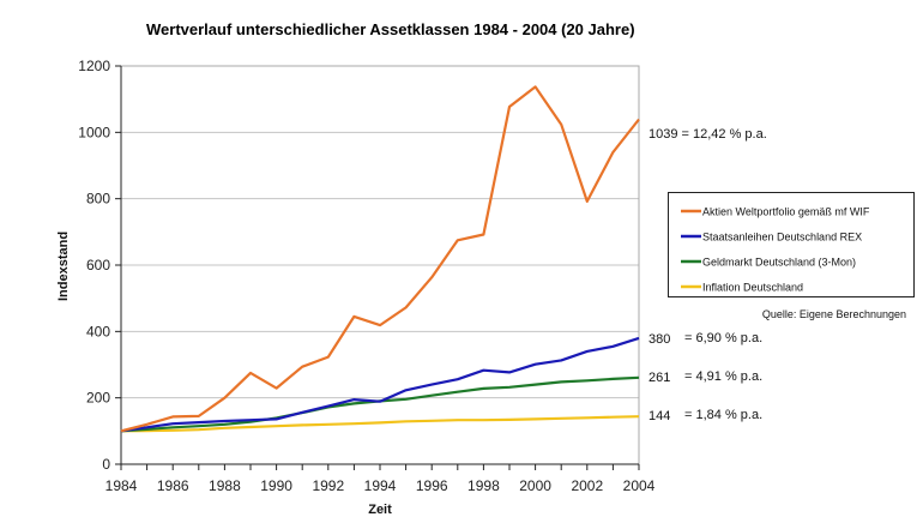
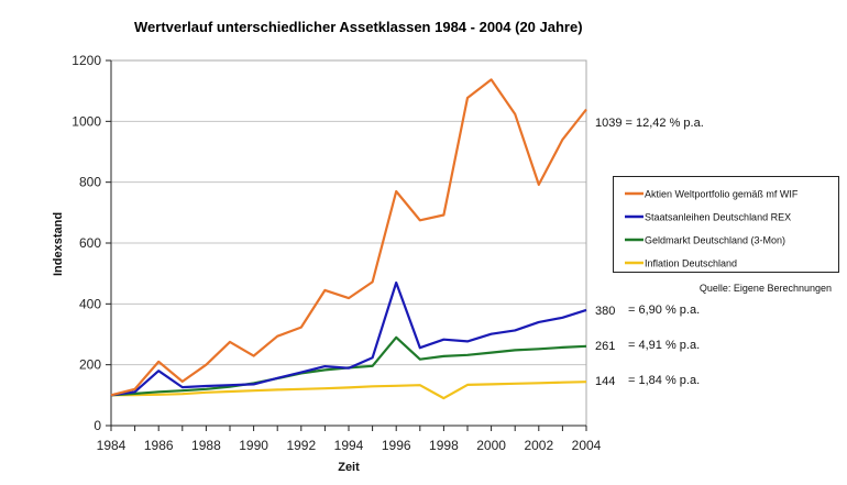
Aktien Weltportfolio gemäß mf WIF/1986: 140 -> 210
Staatsanleihen Deutschland REX/1986: 120 -> 180
Aktien Weltportfolio gemäß mf WIF/1996: 560 -> 770
Staatsanleihen Deutschland REX/1996: 240 -> 470
Geldmarkt Deutschland (3-Mon)/1996: 210 -> 290
Inflation Deutschland/1998: 130 -> 90
